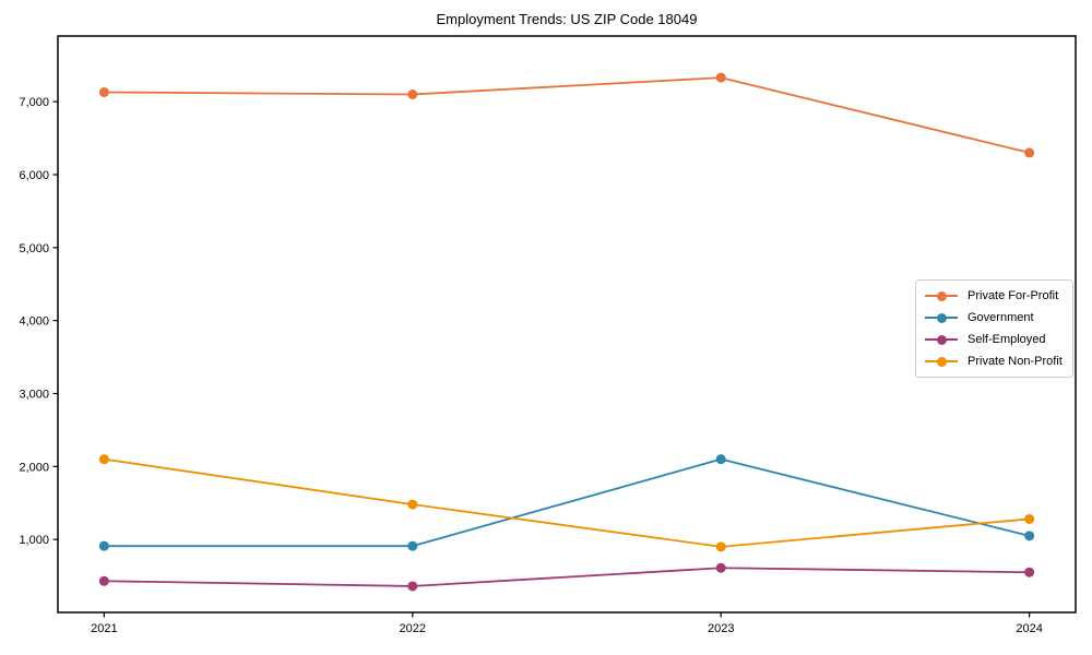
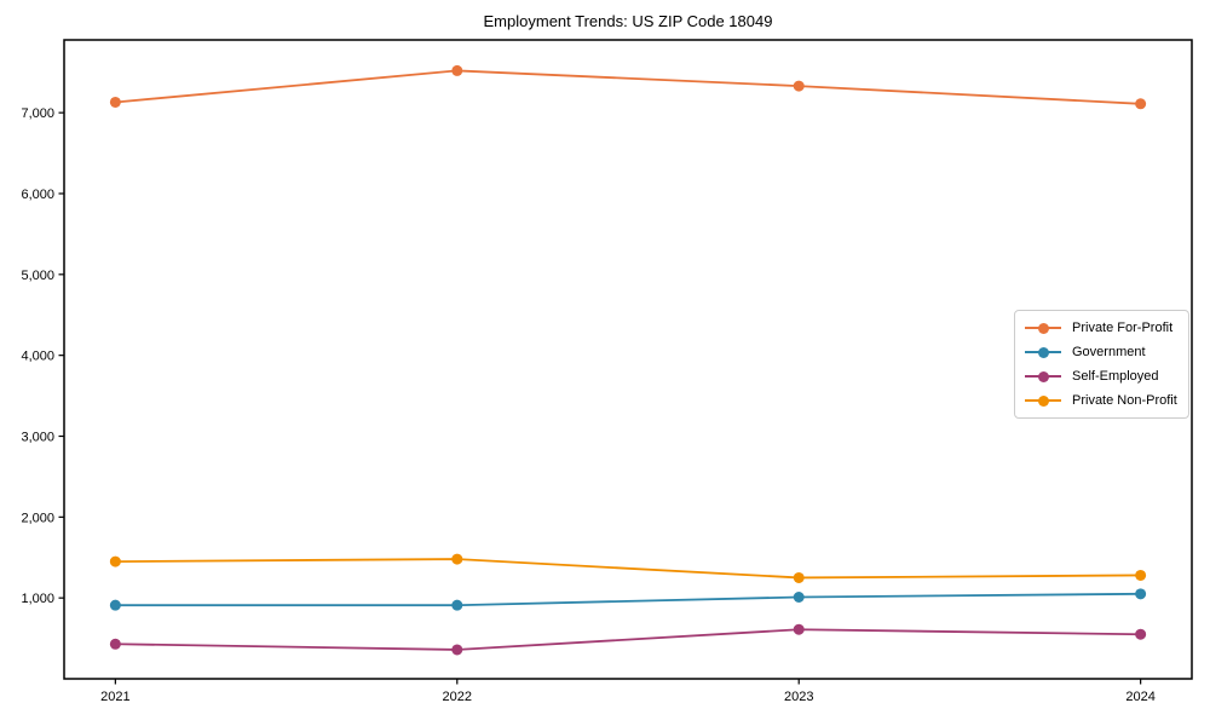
Private Non-Profit/2021: 2100 -> 1400
Private For-Profit/2022: 7100 -> 7500
Government/2023: 2100 -> 1000
Private Non-Profit/2023: 900 -> 1200
Private For-Profit/2024: 6300 -> 7100
